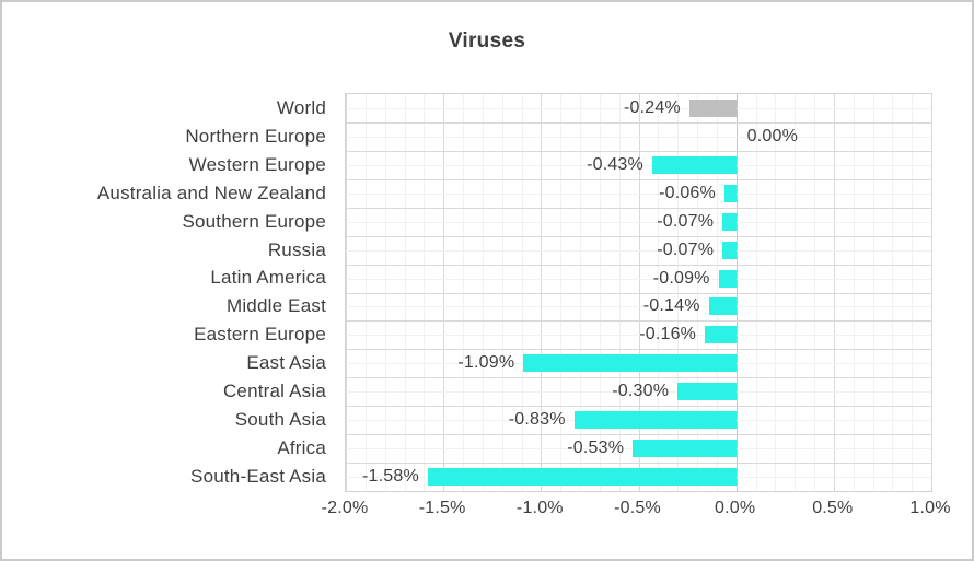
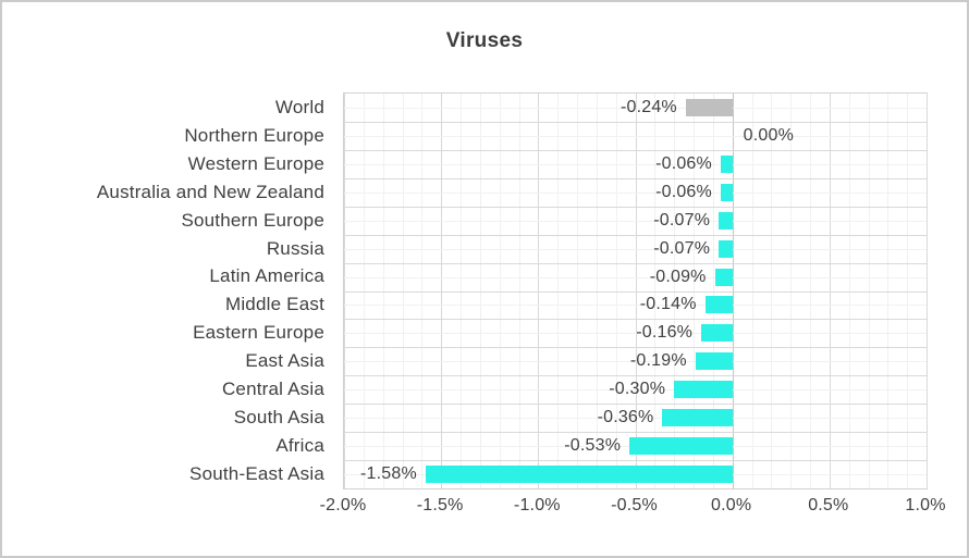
Western Europe: -0.43% -> -0.06%
East Asia: -1.09% -> -0.19%
South Asia: -0.83% -> -0.36%
